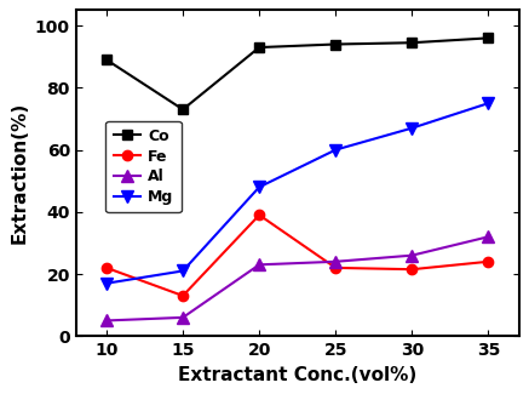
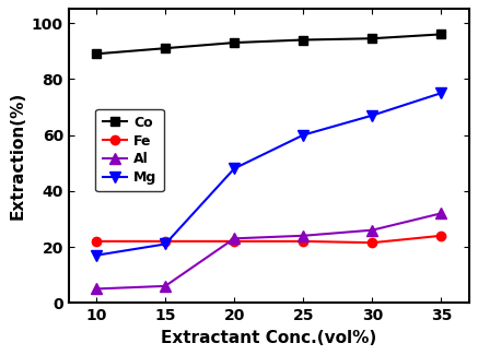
Co/15: 73.0 -> 91.0
Fe/15: 13.0 -> 22.0
Fe/20: 39.0 -> 22.0
